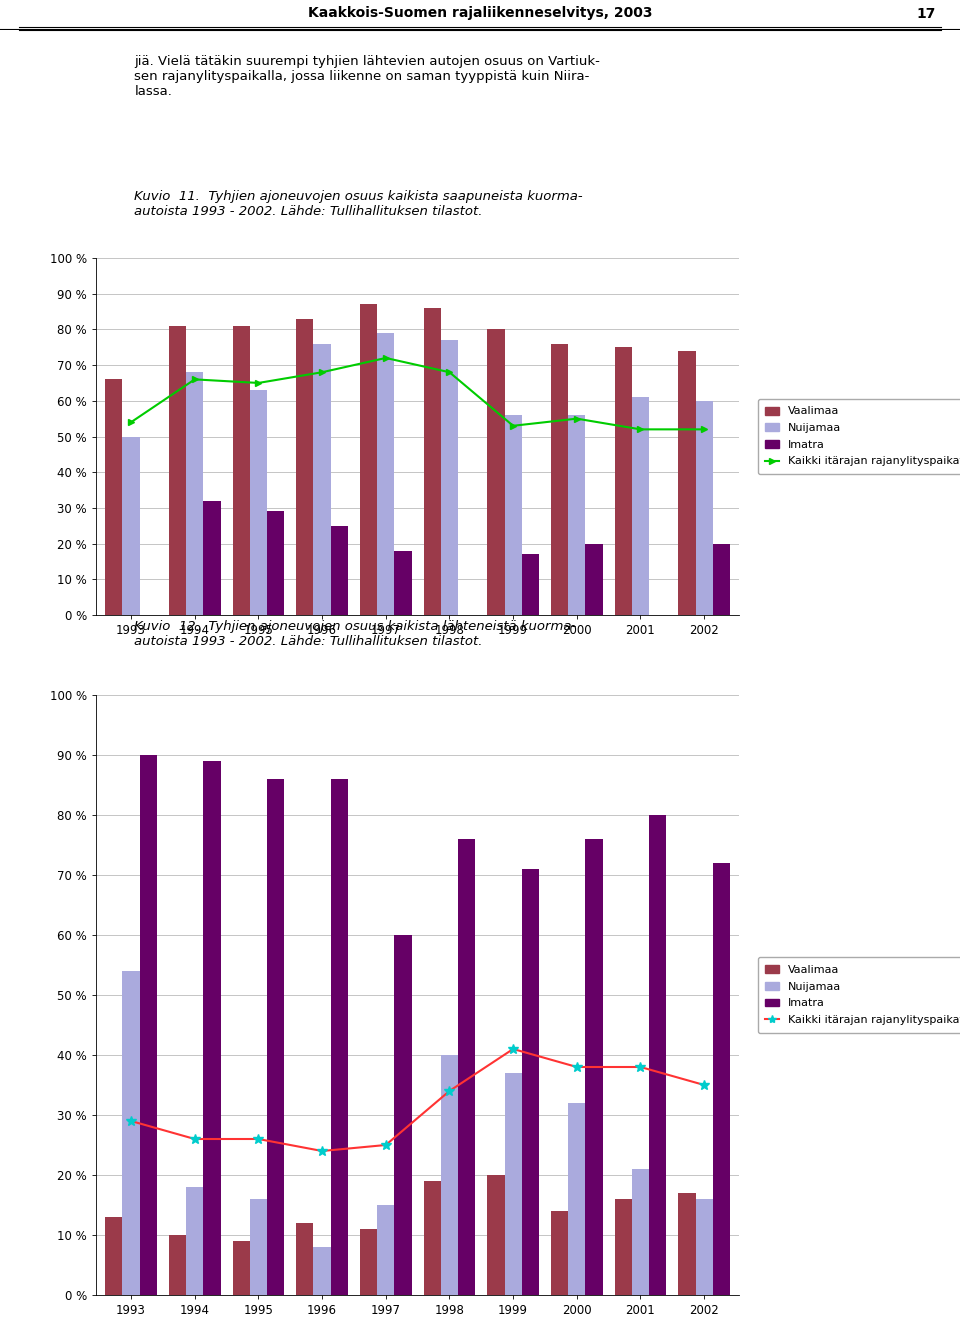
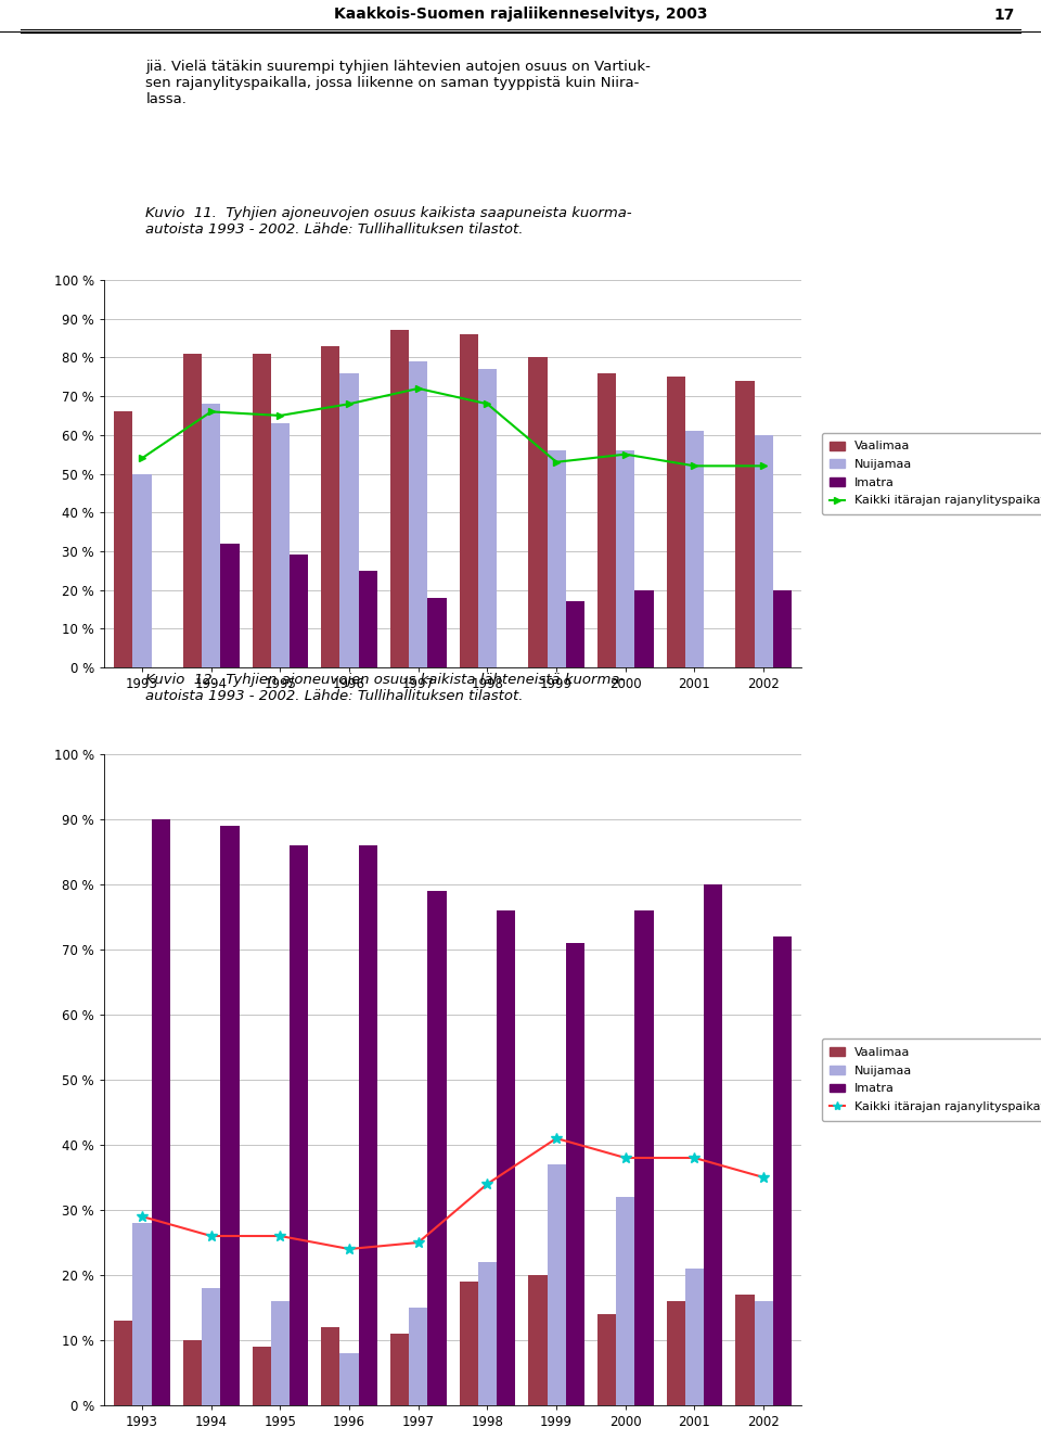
Nuijamaa/1993: 54 % -> 28 %
Imatra/1997: 60 % -> 79 %
Nuijamaa/1998: 40 % -> 22 %
